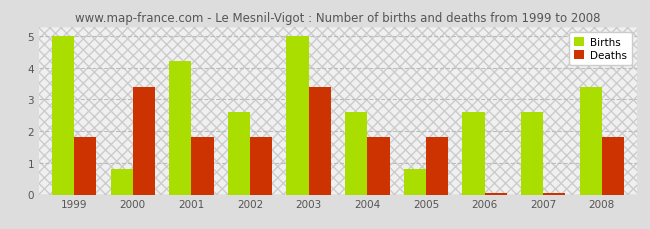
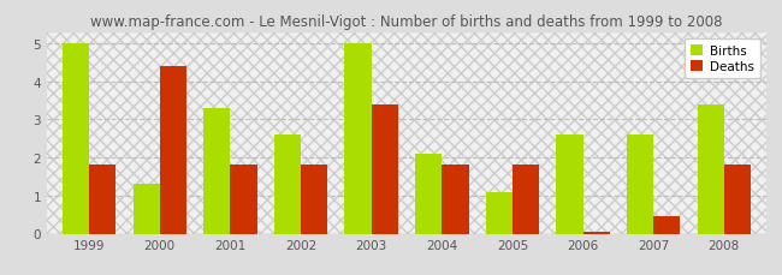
Births/2000: 0.8 -> 1.3
Deaths/2000: 3.40 -> 4.40
Births/2001: 4.2 -> 3.3
Births/2004: 2.6 -> 2.1
Births/2005: 0.8 -> 1.1
Deaths/2007: 0.05 -> 0.45
